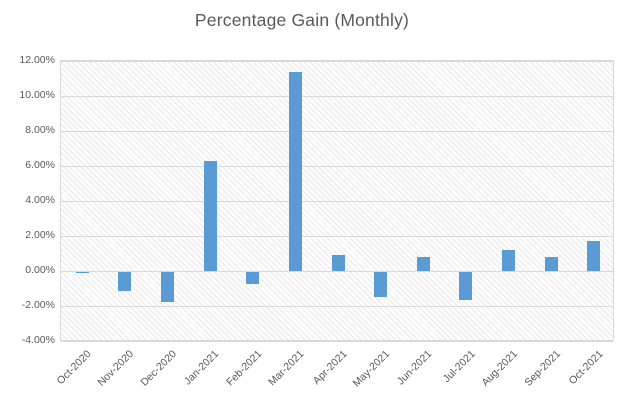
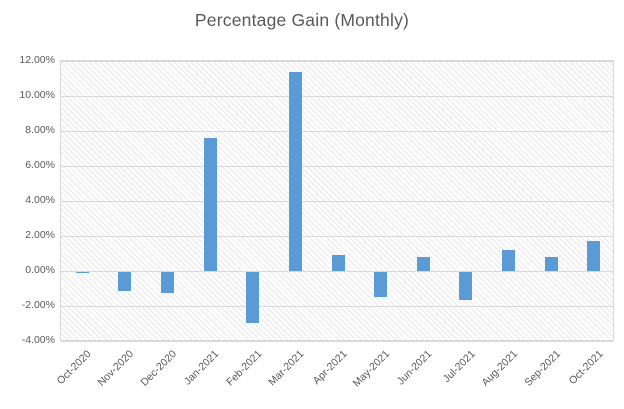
Dec-2020: -1.7% -> -1.2%
Jan-2021: 6.3% -> 7.6%
Feb-2021: -0.7% -> -2.9%
